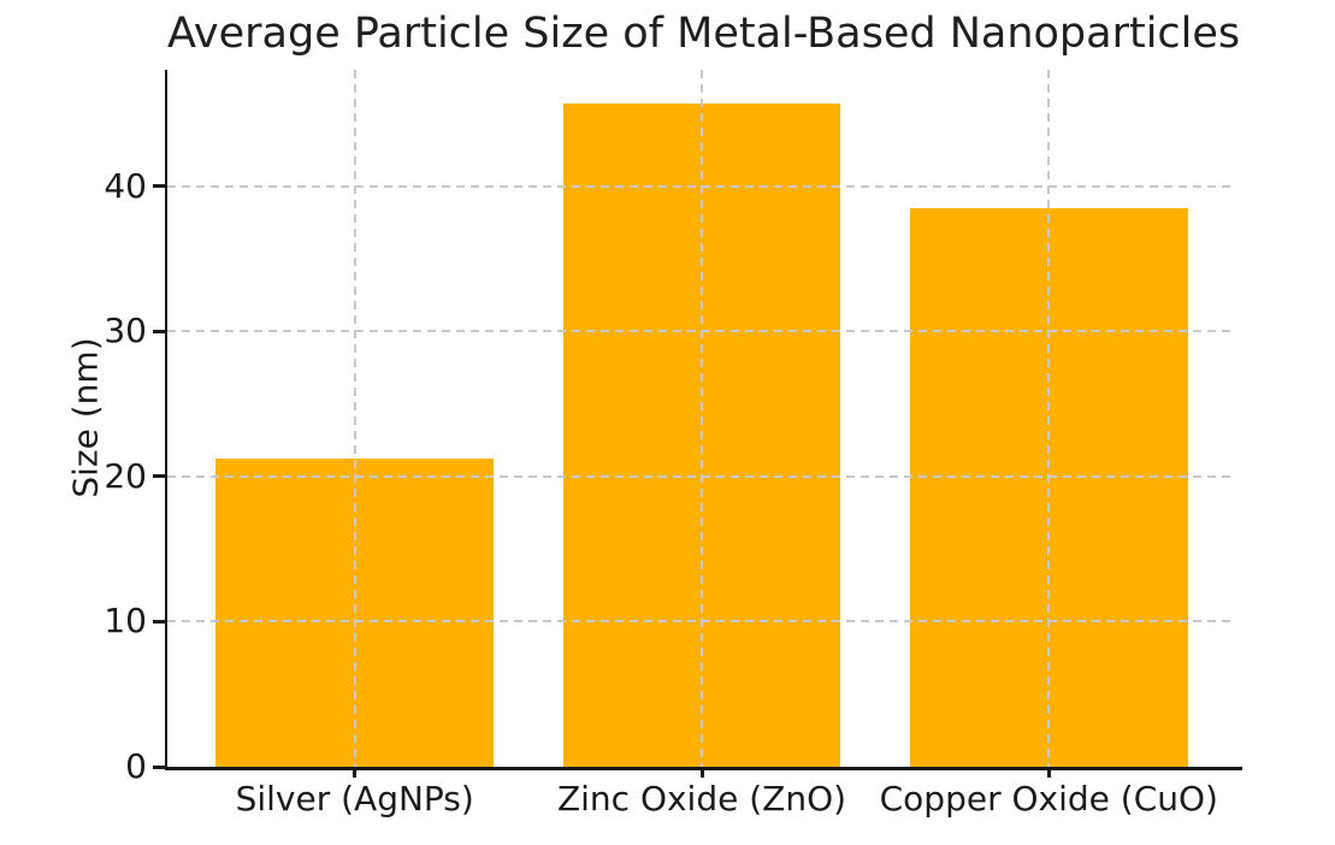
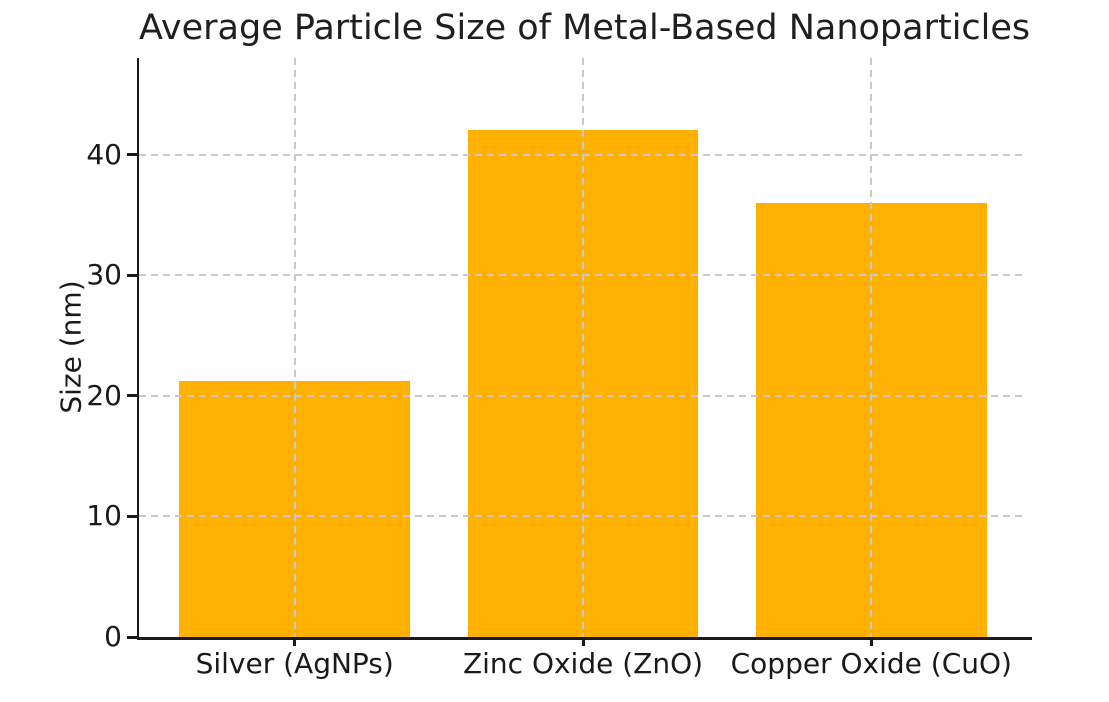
Zinc Oxide (ZnO): 45.7 -> 42.0
Copper Oxide (CuO): 38.5 -> 36.0
